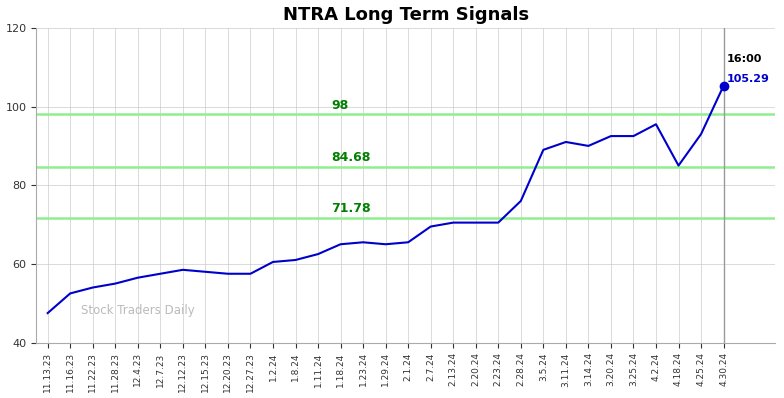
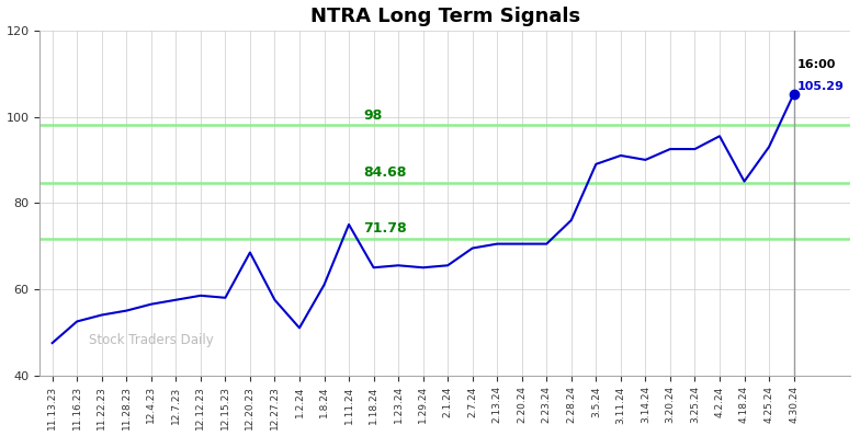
12.20.23: 57.5 -> 68.5
1.2.24: 60.5 -> 51.0
1.11.24: 62.5 -> 75.0
